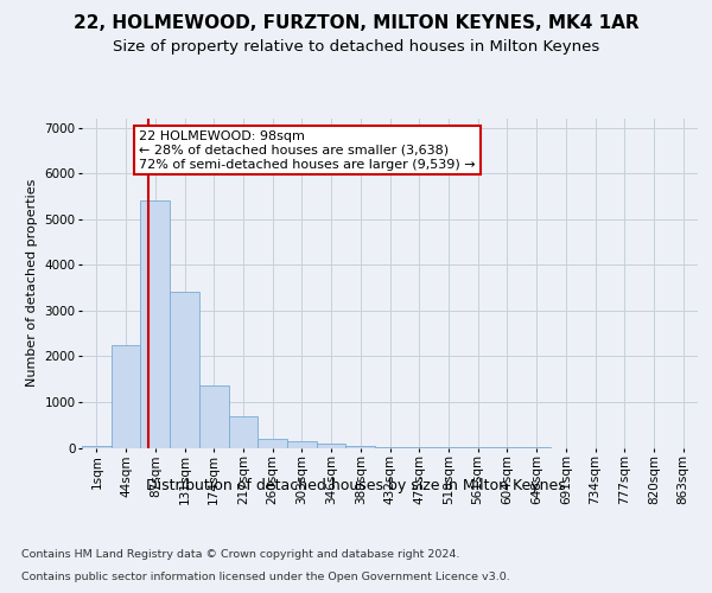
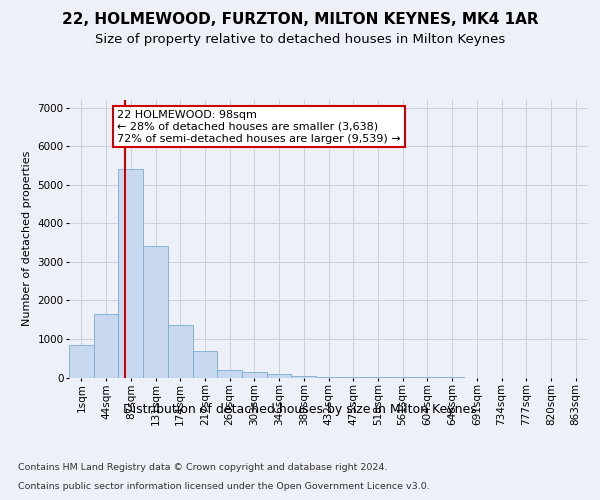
1sqm: 50 -> 850
44sqm: 2250 -> 1650
